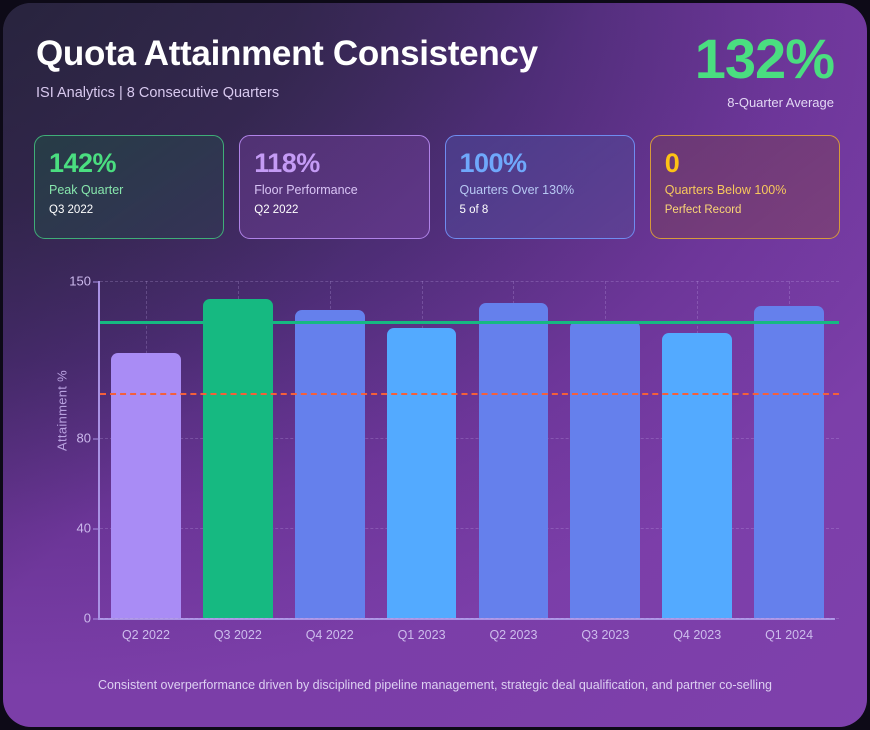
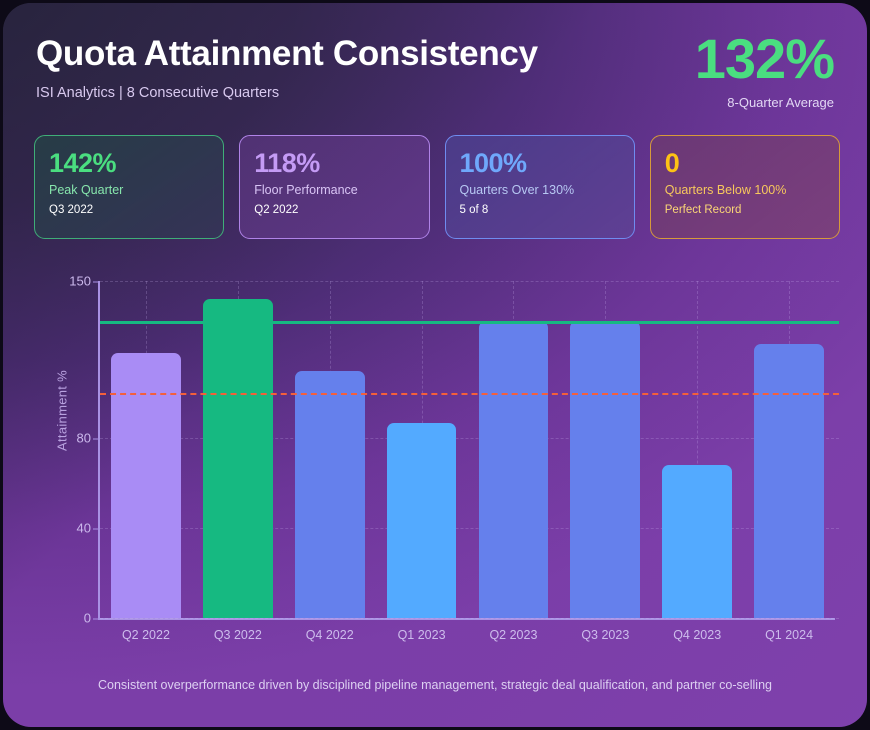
Q4 2022: 137 -> 110
Q1 2023: 129 -> 87
Q2 2023: 140 -> 132
Q4 2023: 127 -> 68
Q1 2024: 139 -> 122
